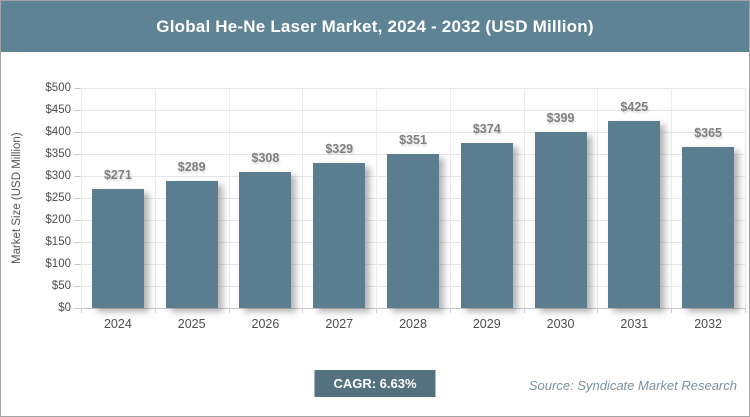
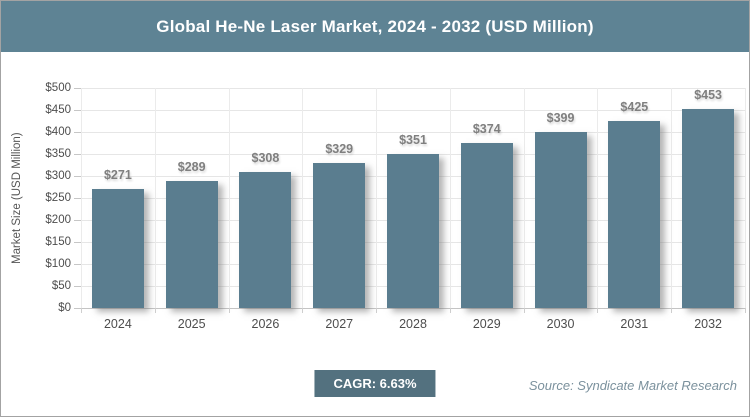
2032: $365 -> $453
